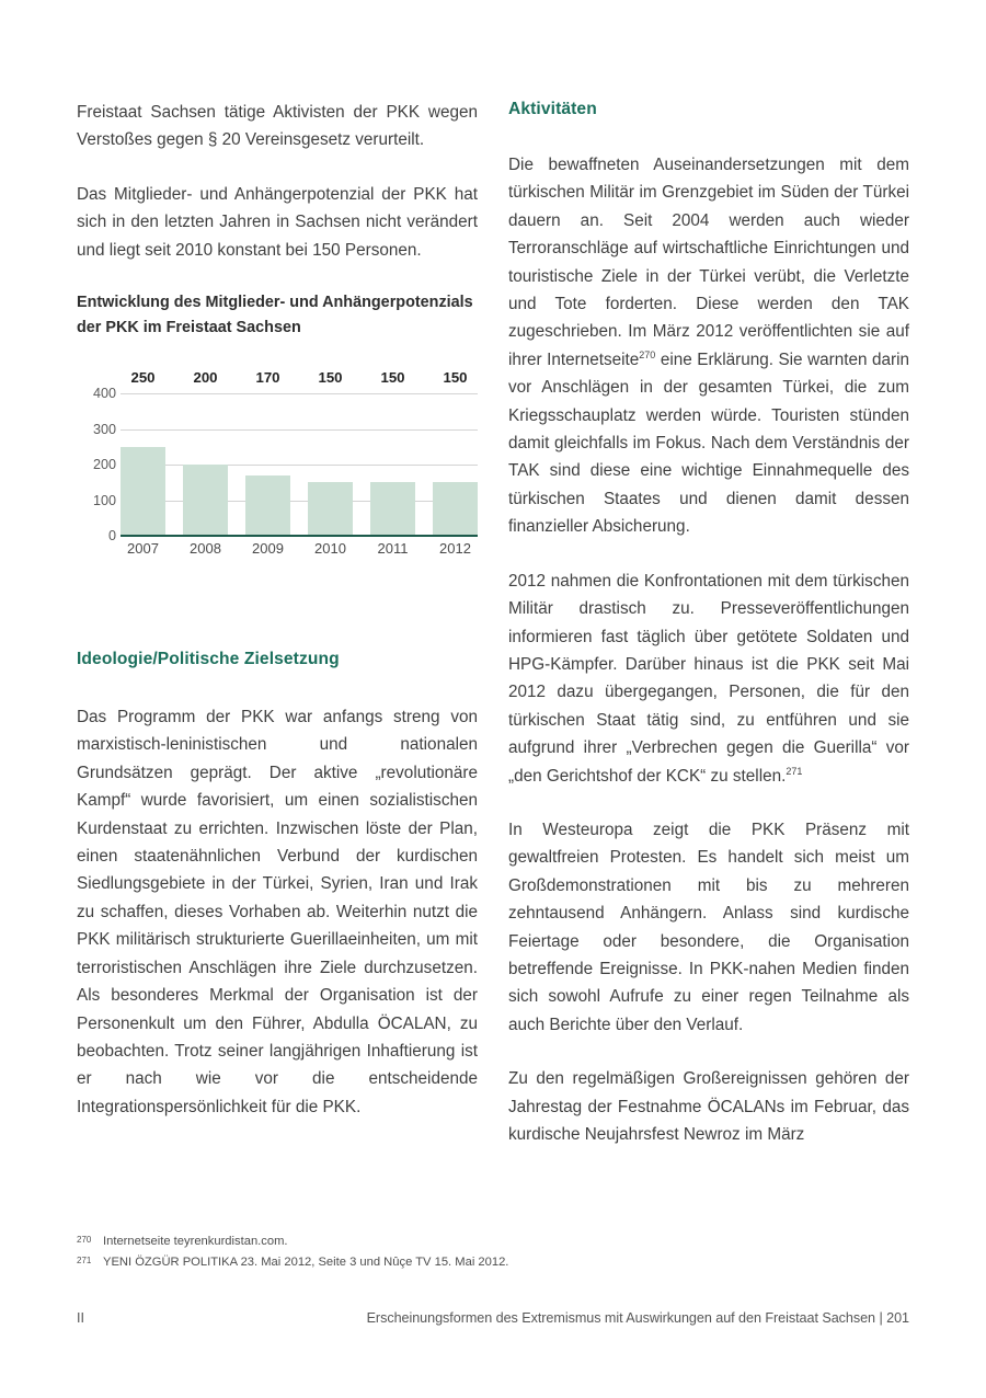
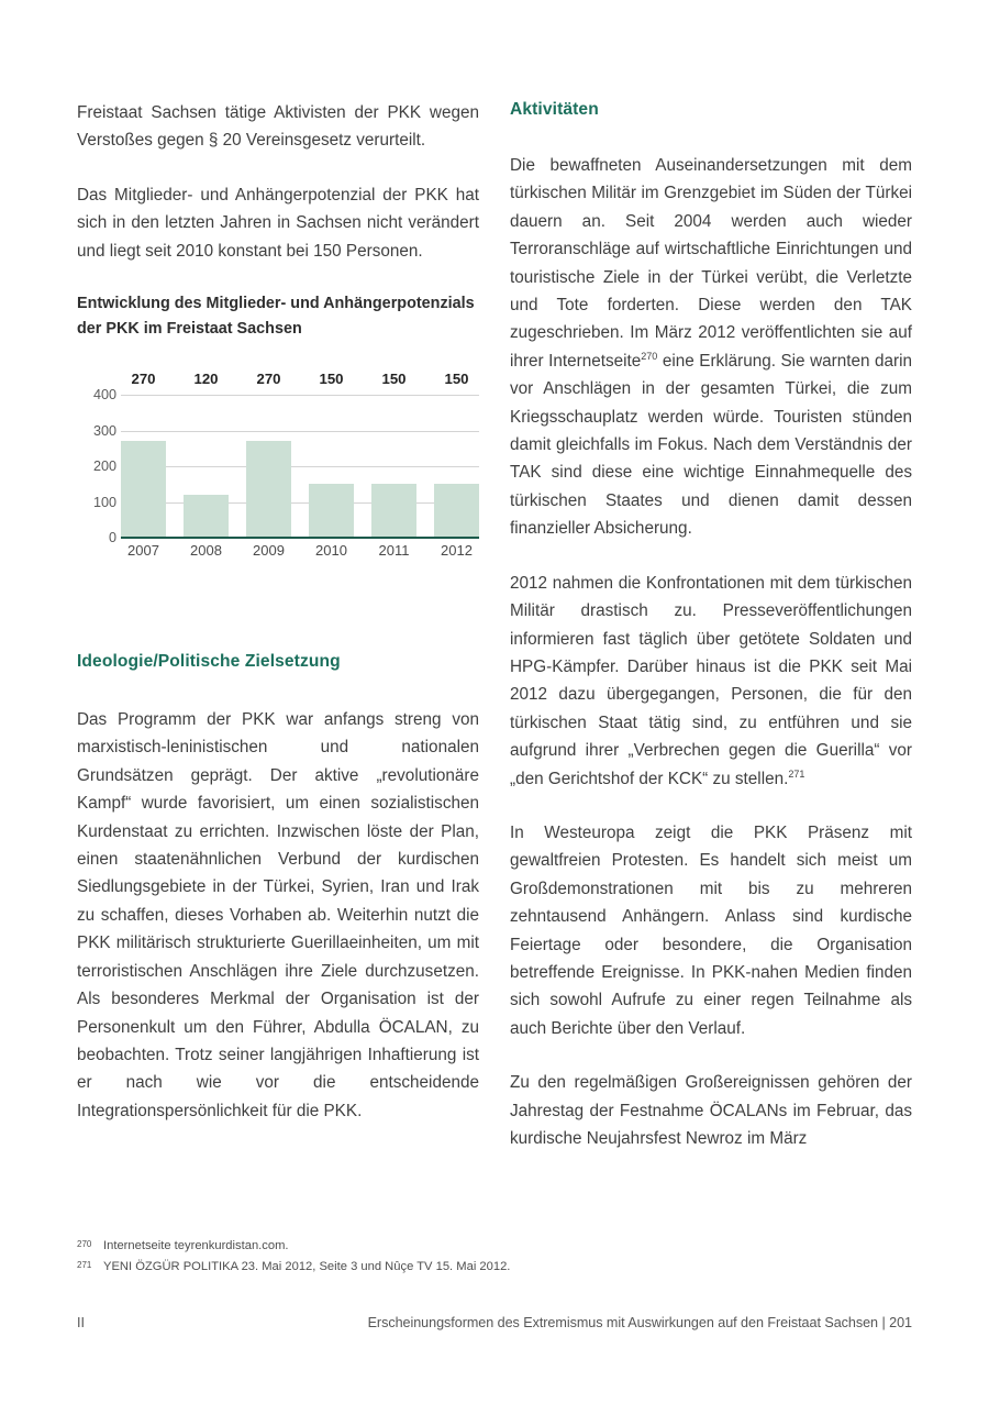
2007: 250 -> 270
2008: 200 -> 120
2009: 170 -> 270
